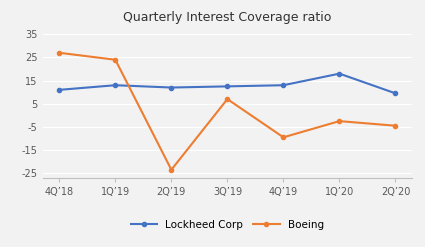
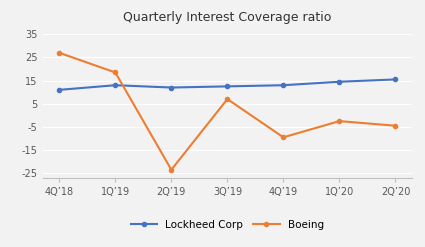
Boeing/1Q’19: 24.0 -> 18.5
Lockheed Corp/1Q’20: 18.0 -> 14.5
Lockheed Corp/2Q’20: 9.5 -> 15.5
